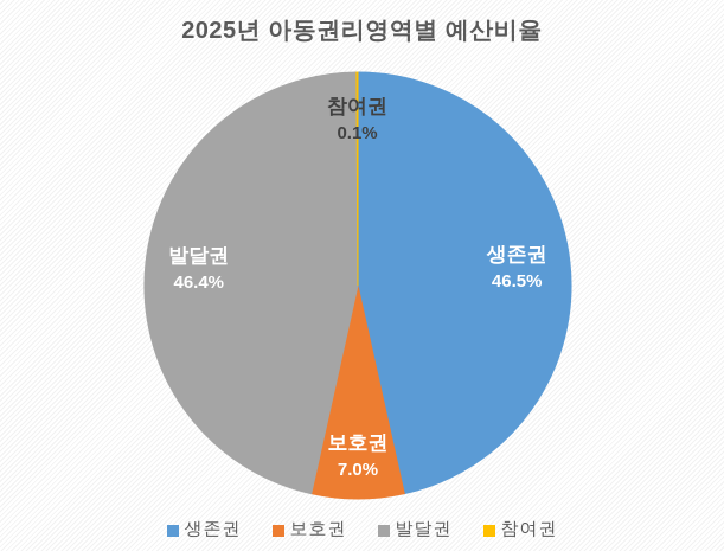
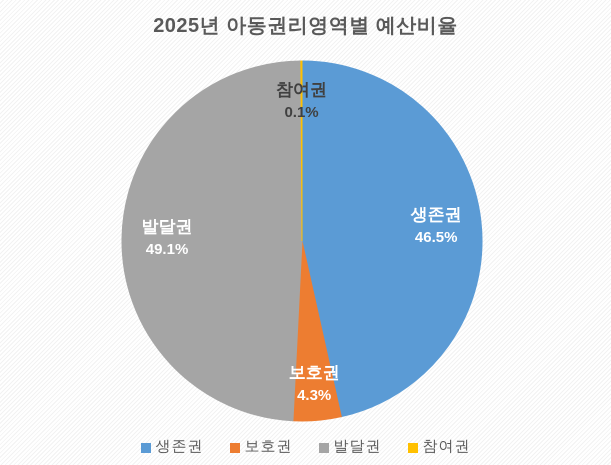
보호권: 7.0% -> 4.3%
발달권: 46.4% -> 49.1%
